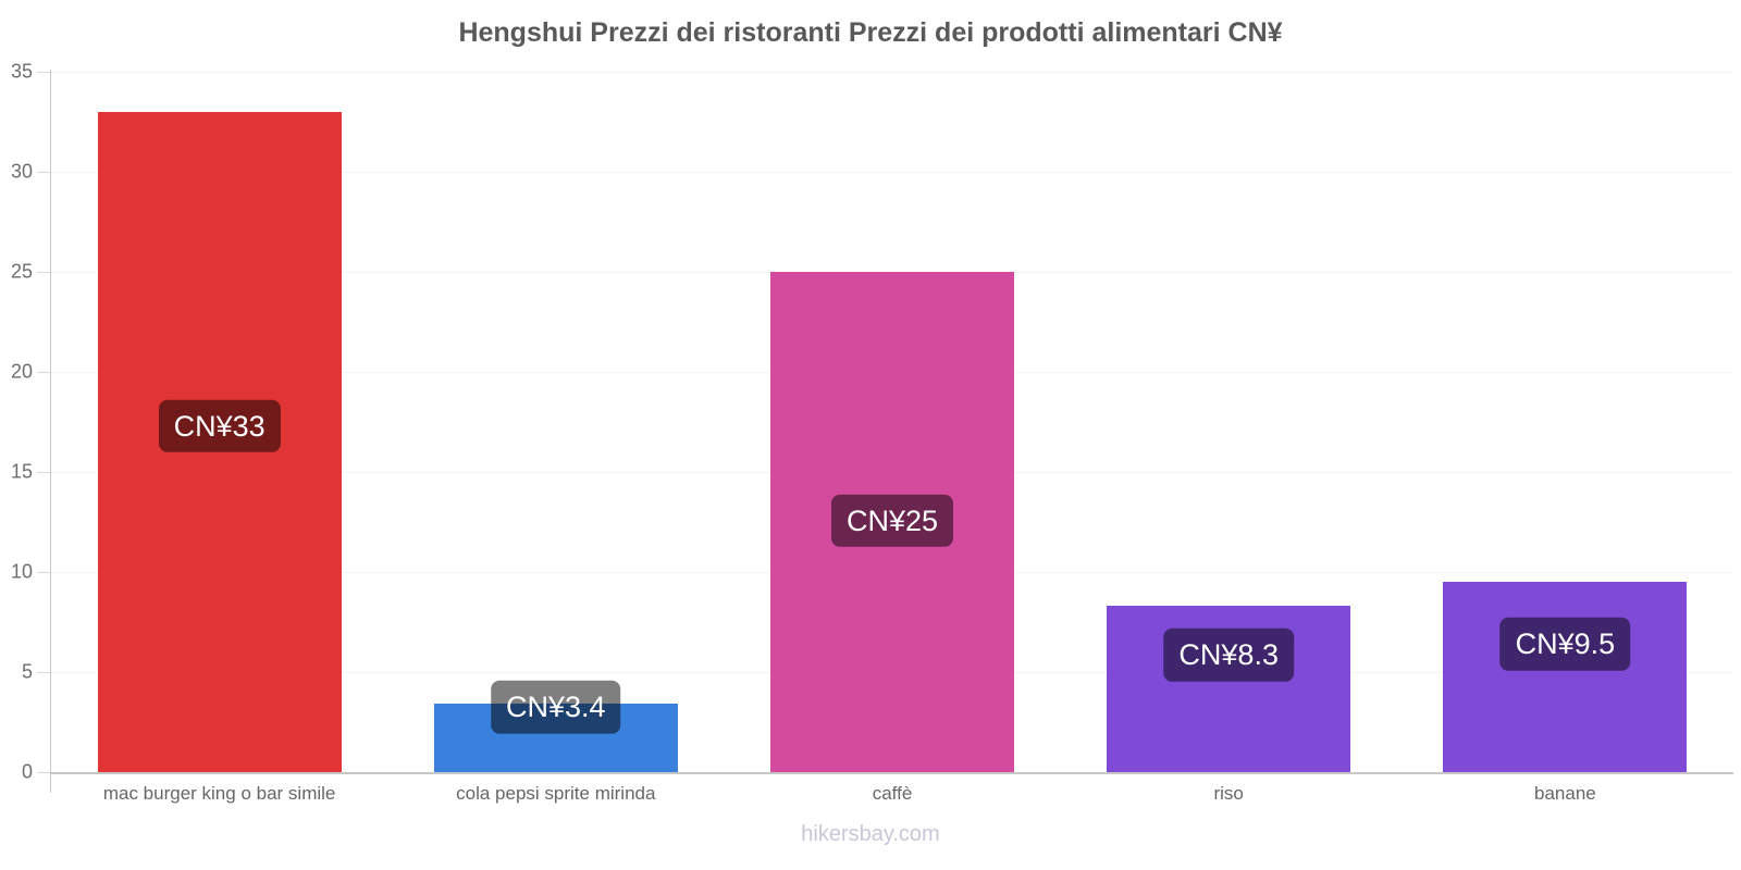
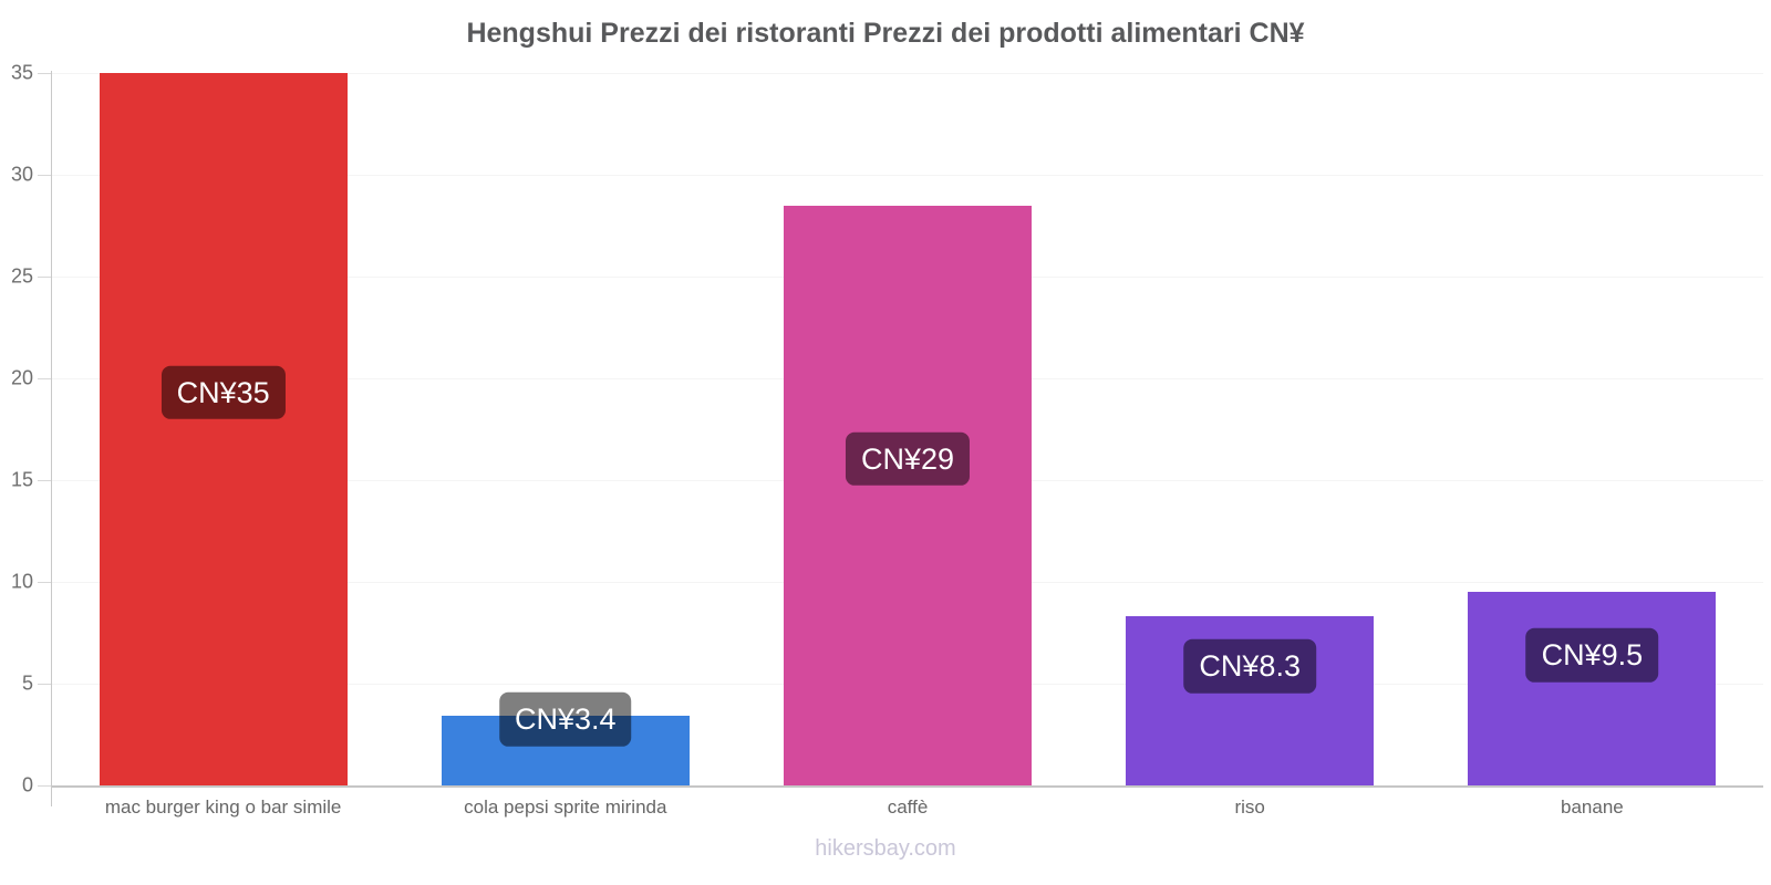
mac burger king o bar simile: 33 -> 35
caffè: 25 -> 29
